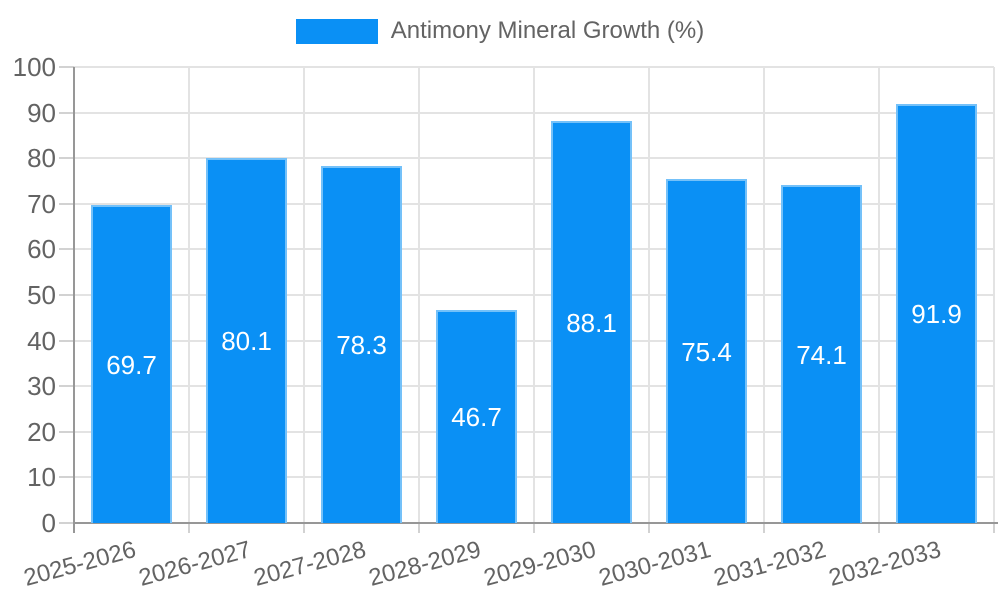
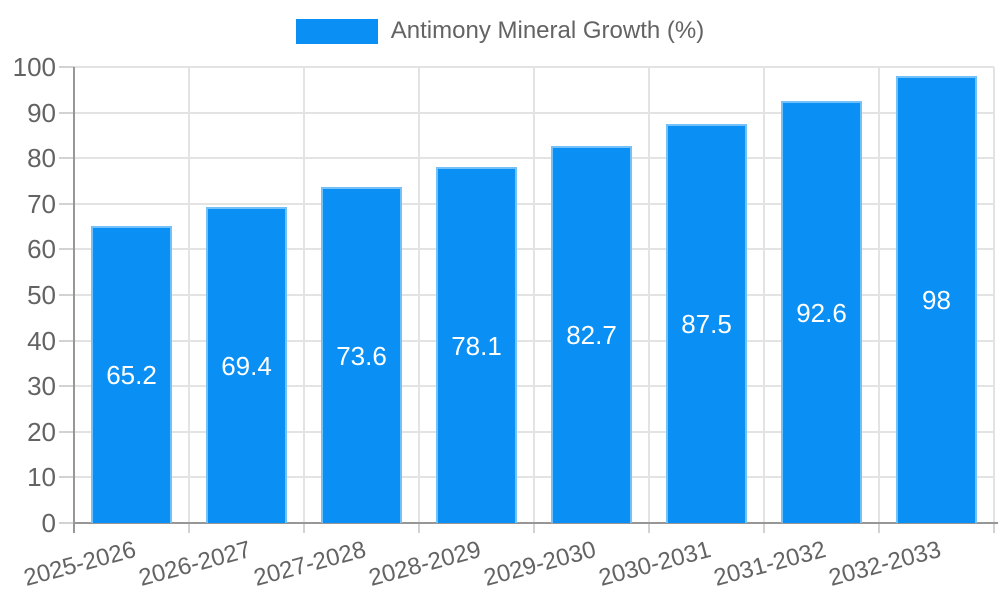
2025-2026: 69.7 -> 65.2
2026-2027: 80.1 -> 69.4
2027-2028: 78.3 -> 73.6
2028-2029: 46.7 -> 78.1
2029-2030: 88.1 -> 82.7
2030-2031: 75.4 -> 87.5
2031-2032: 74.1 -> 92.6
2032-2033: 91.9 -> 98
